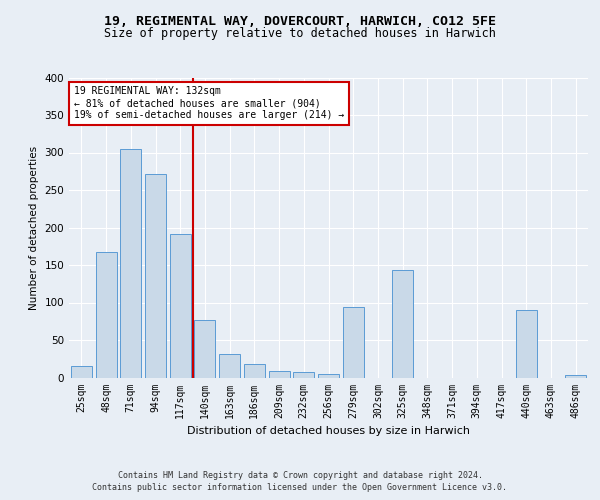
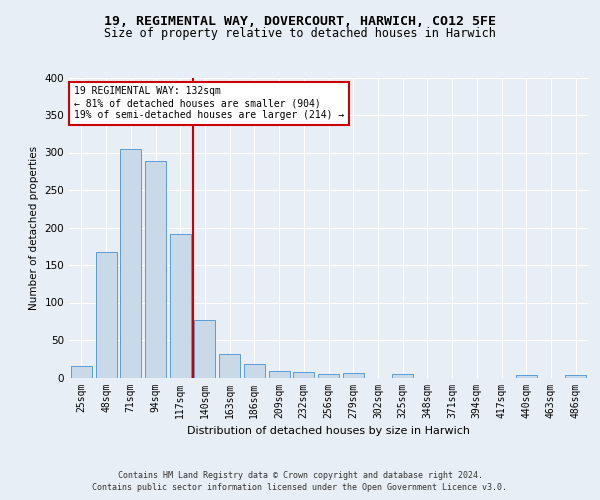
94sqm: 272 -> 289
279sqm: 94 -> 6
325sqm: 144 -> 5
440sqm: 90 -> 3
